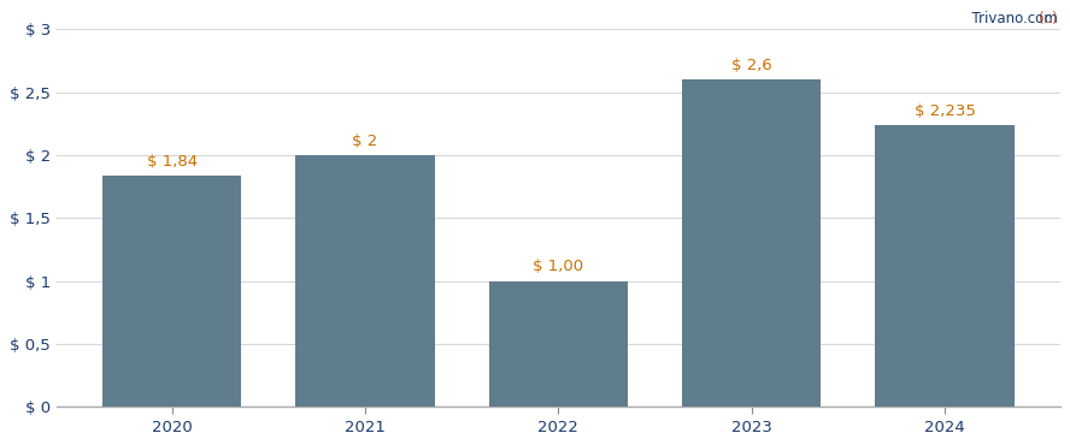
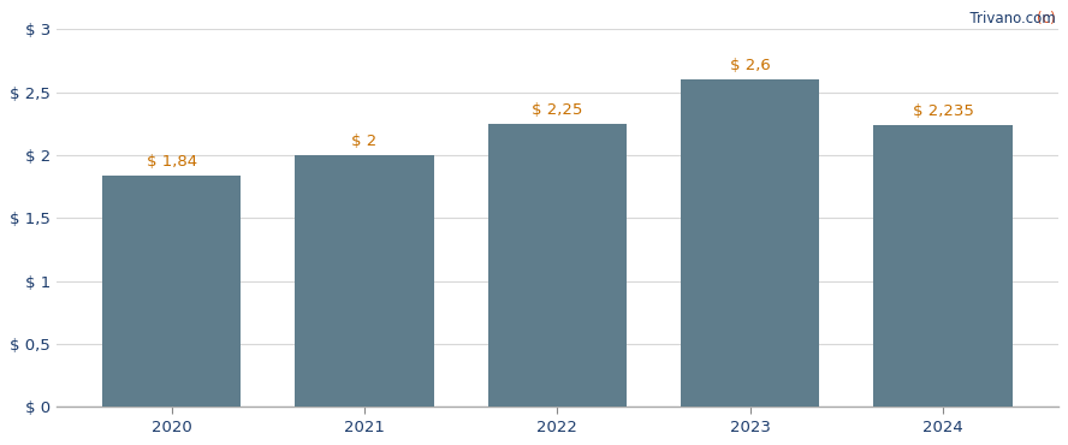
2022: 1,00 -> 2,25
